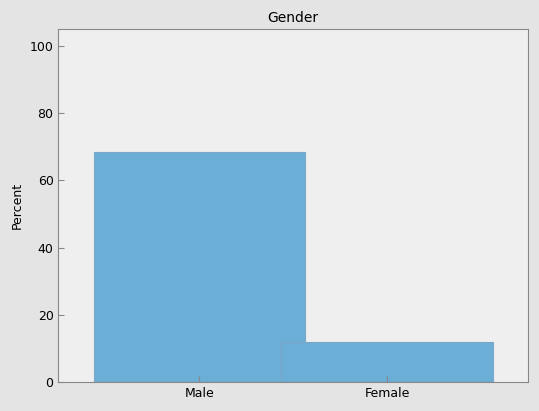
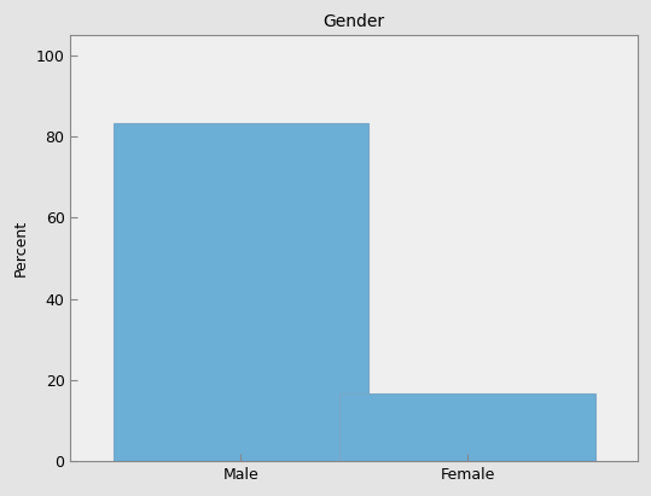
Male: 68.5 -> 83.3
Female: 12.0 -> 16.7
